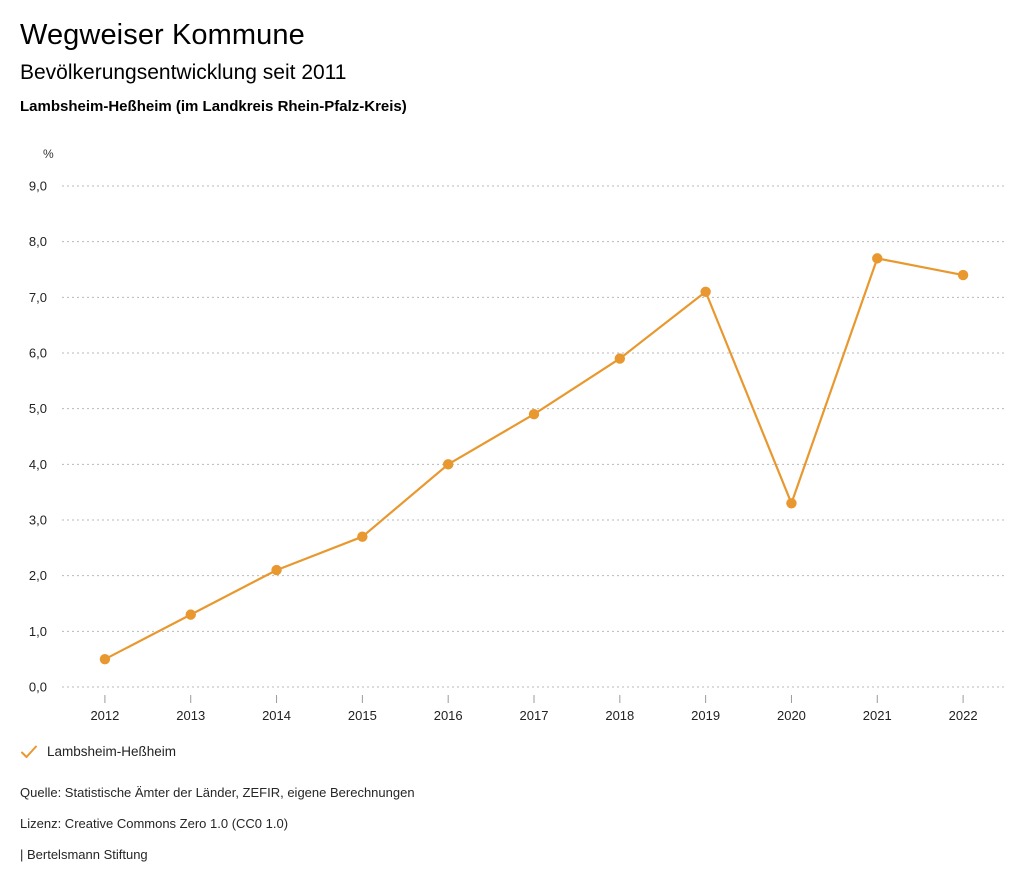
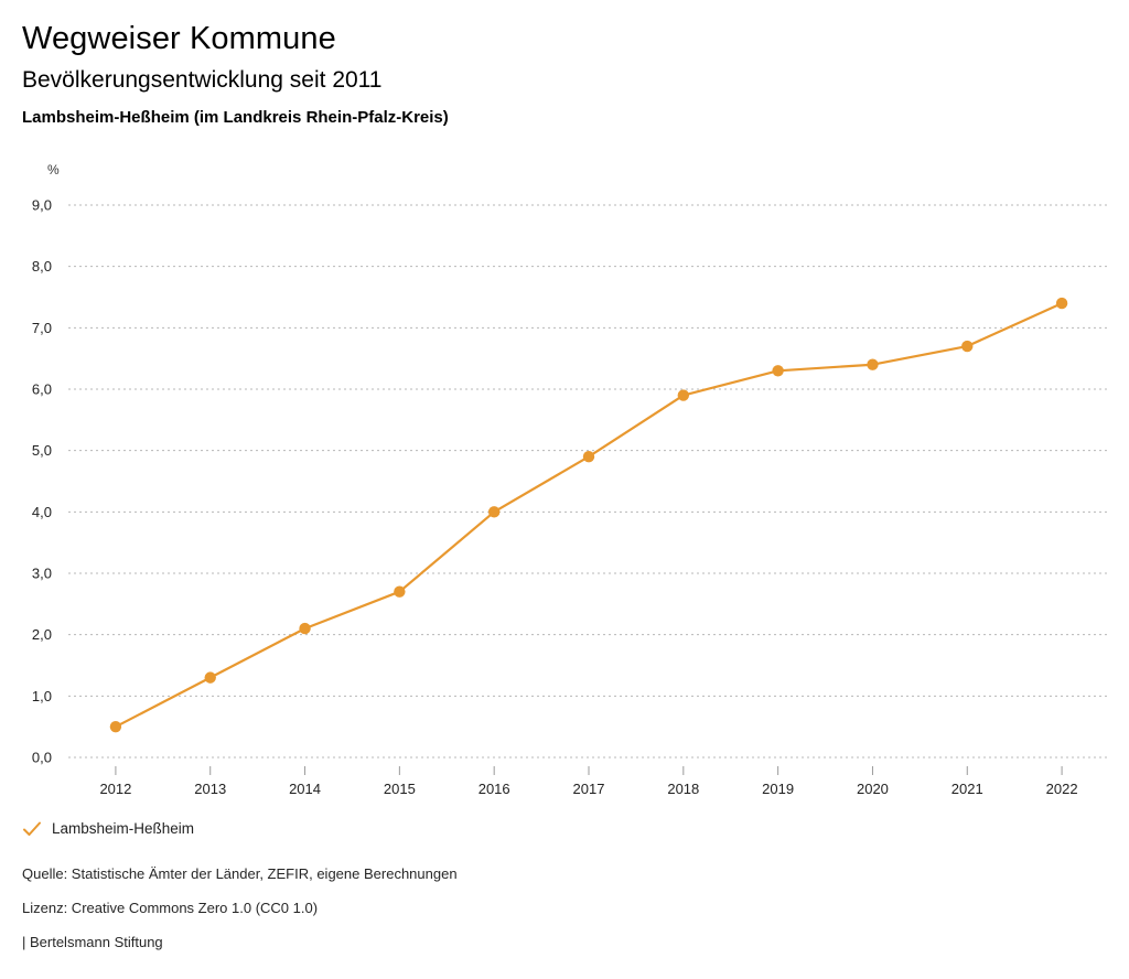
2019: 7,1 -> 6,3
2020: 3,3 -> 6,4
2021: 7,7 -> 6,7
